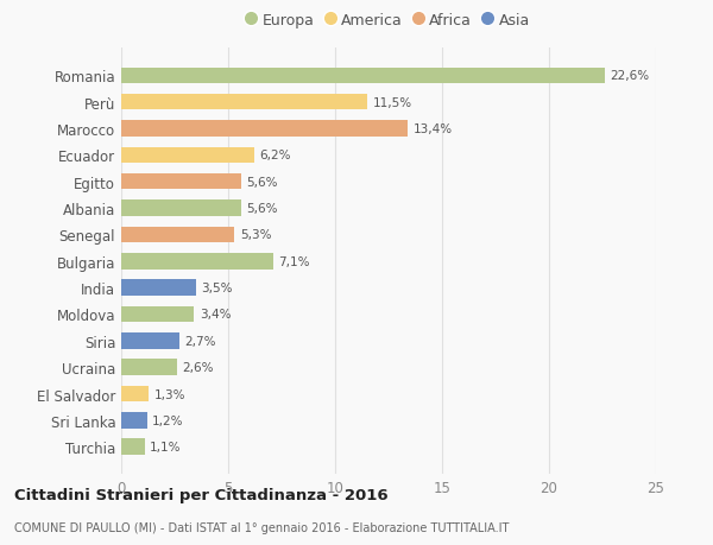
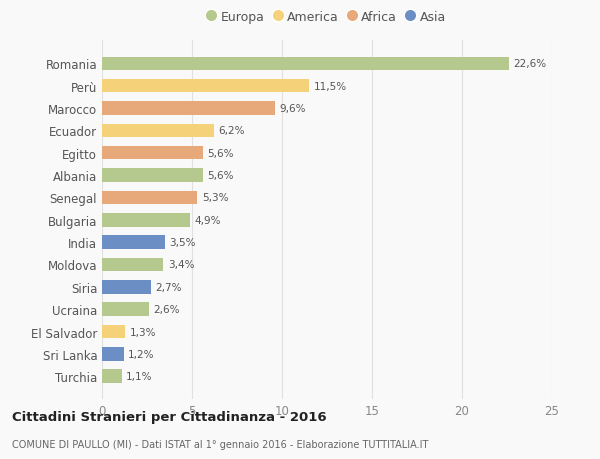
Marocco: 13,4% -> 9,6%
Bulgaria: 7,1% -> 4,9%
